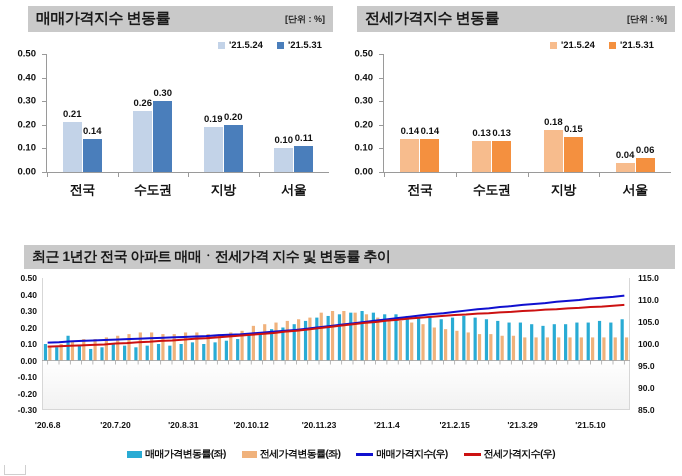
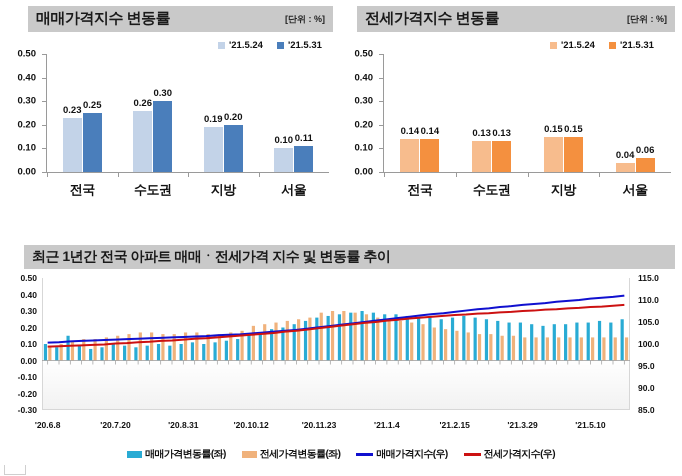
매매가격지수 변동률/'21.5.24/전국: 0.21 -> 0.23
매매가격지수 변동률/'21.5.31/전국: 0.14 -> 0.25
전세가격지수 변동률/'21.5.24/지방: 0.18 -> 0.15
